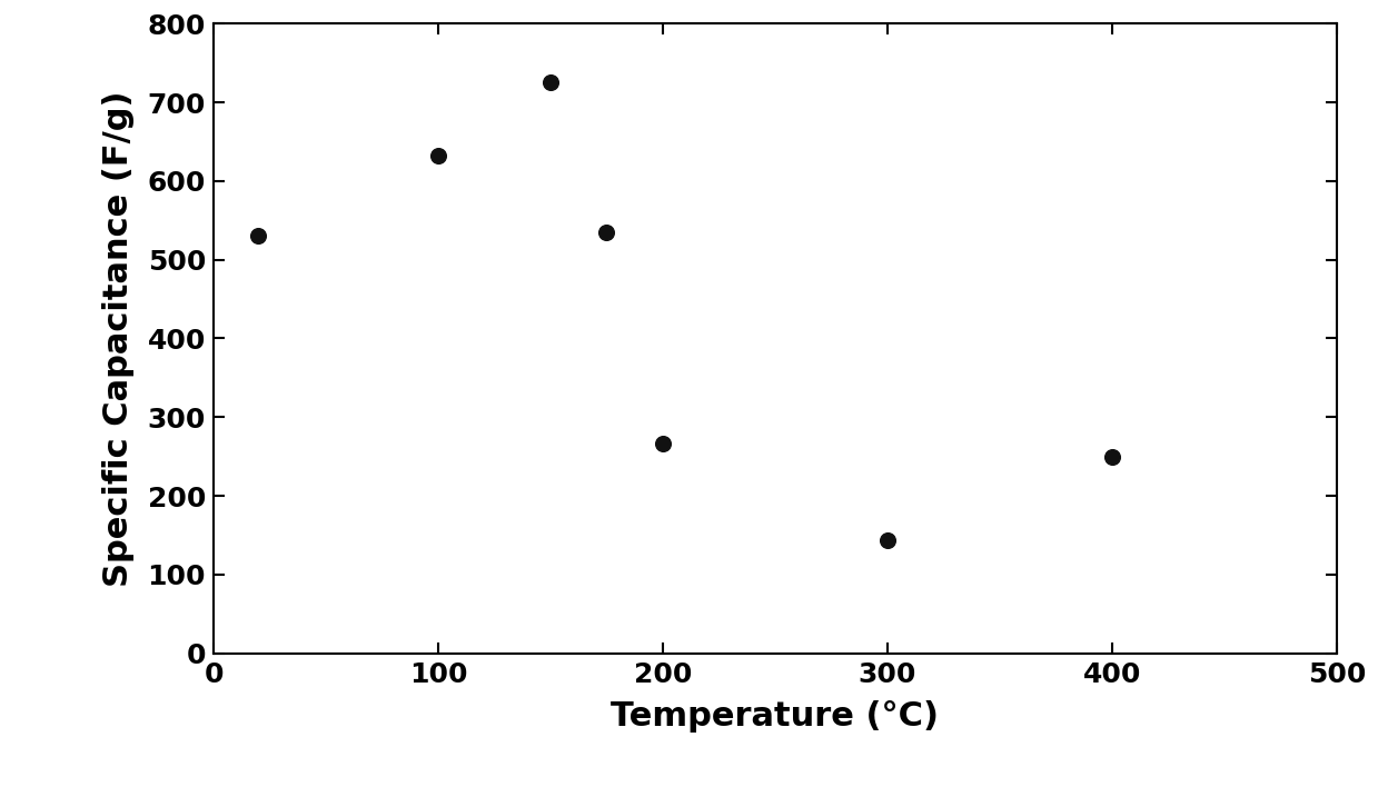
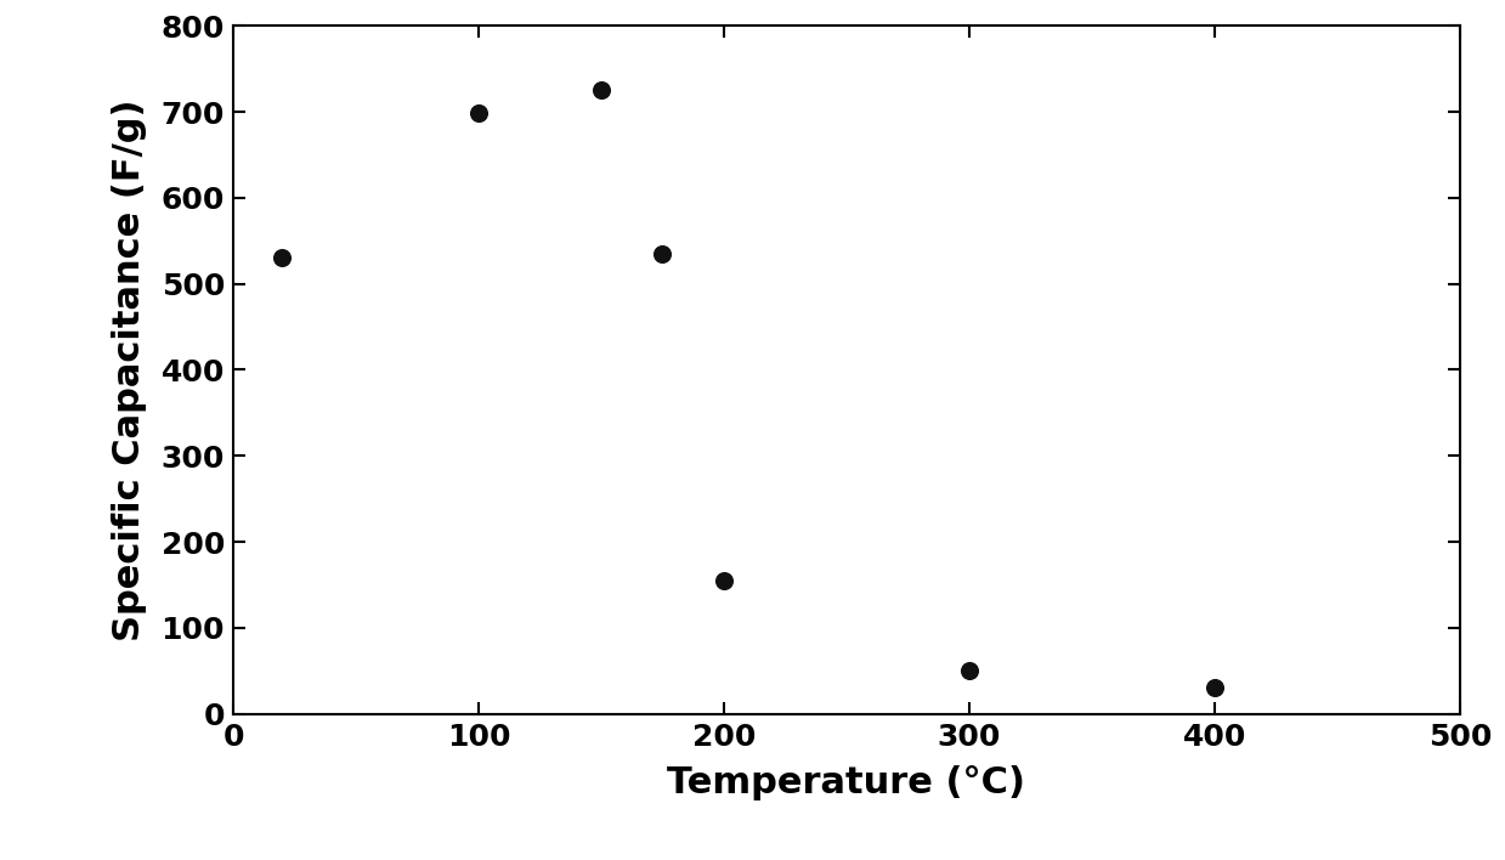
100: 632 -> 698
200: 266 -> 155
300: 144 -> 50
400: 250 -> 30
